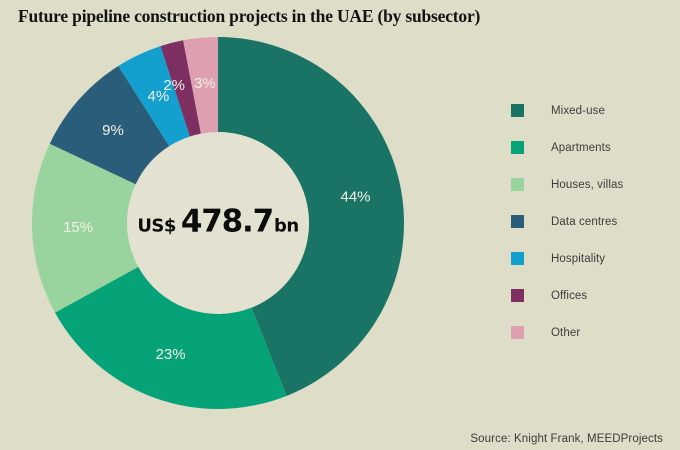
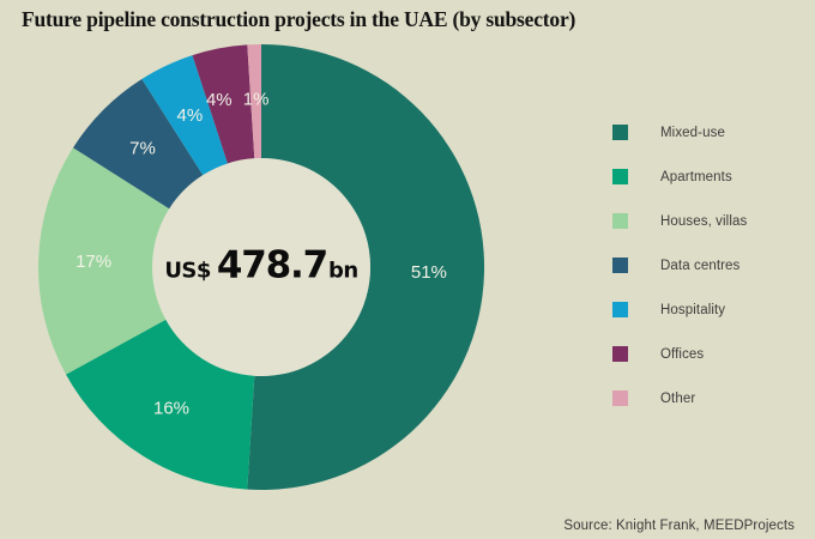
Mixed-use: 44% -> 51%
Apartments: 23% -> 16%
Houses, villas: 15% -> 17%
Data centres: 9% -> 7%
Offices: 2% -> 4%
Other: 3% -> 1%
